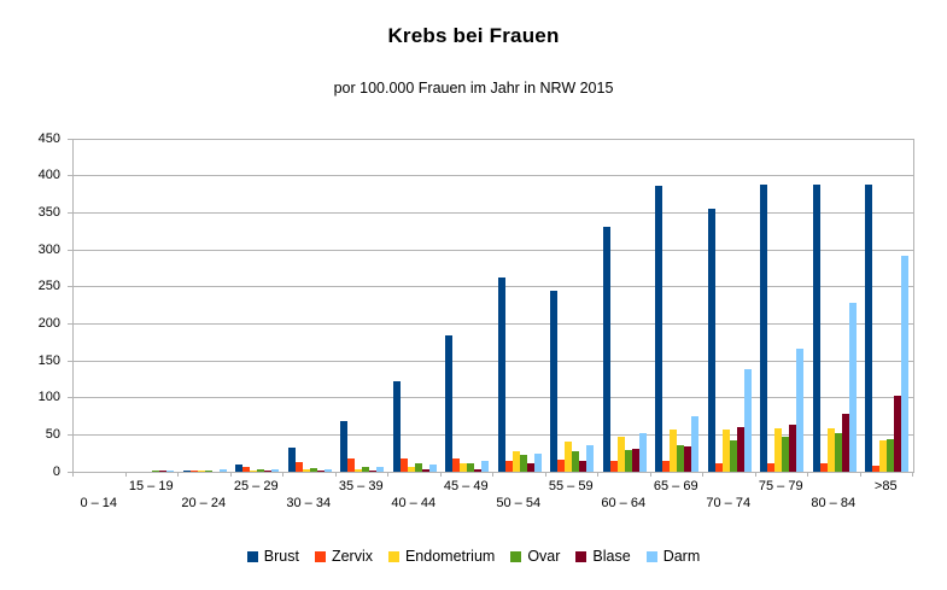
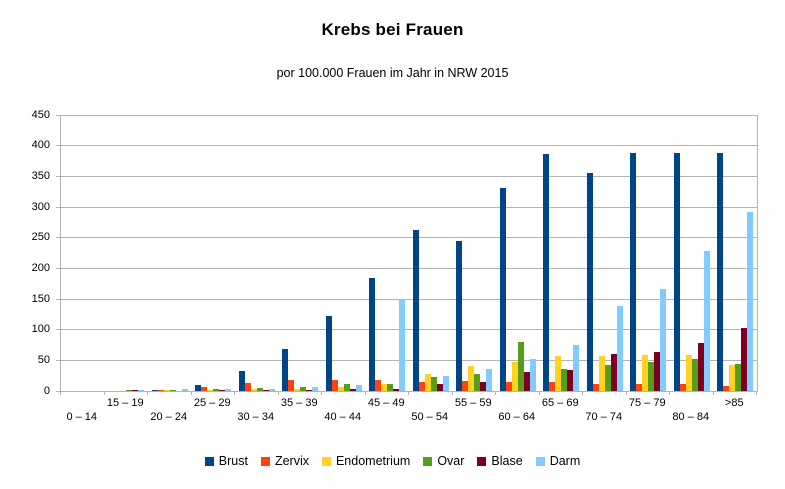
Darm/45 – 49: 10 -> 150
Ovar/60 – 64: 30 -> 80
